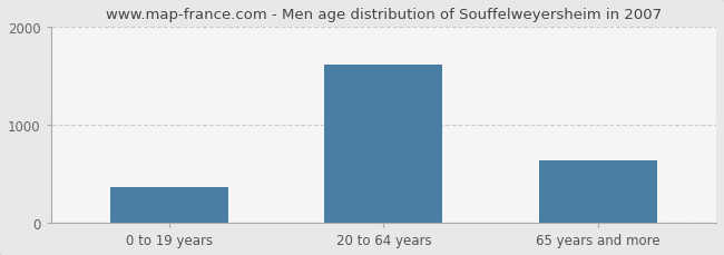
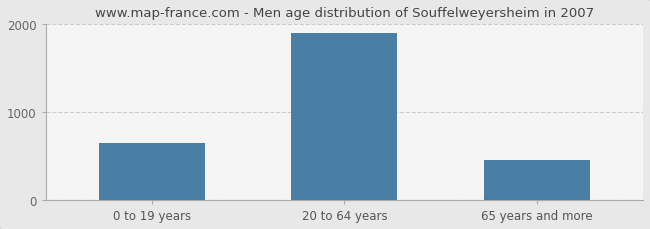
0 to 19 years: 360 -> 650
20 to 64 years: 1620 -> 1900
65 years and more: 640 -> 450
